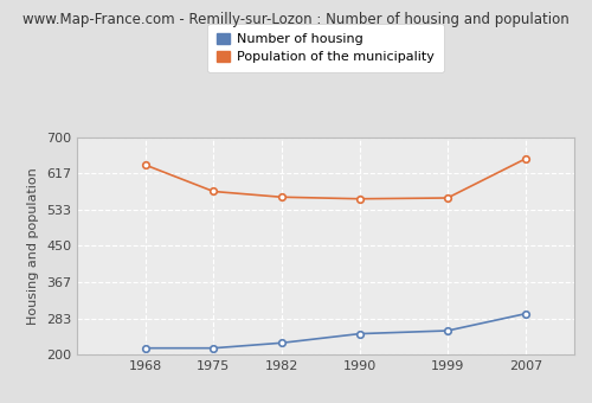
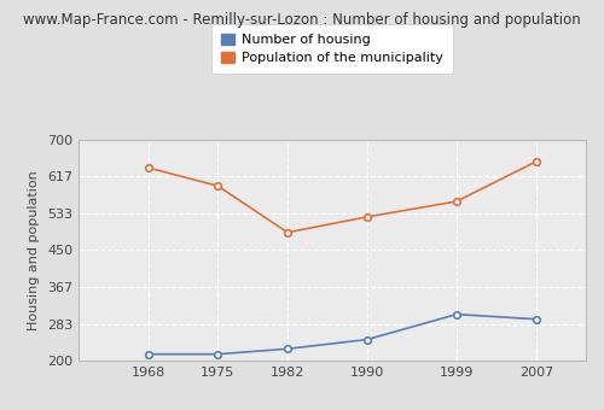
Population of the municipality/1975: 575 -> 595
Population of the municipality/1982: 562 -> 490
Population of the municipality/1990: 558 -> 525
Number of housing/1999: 255 -> 305
